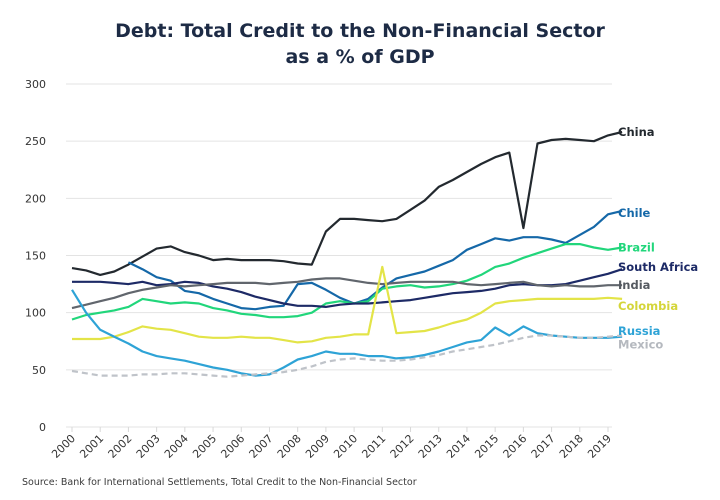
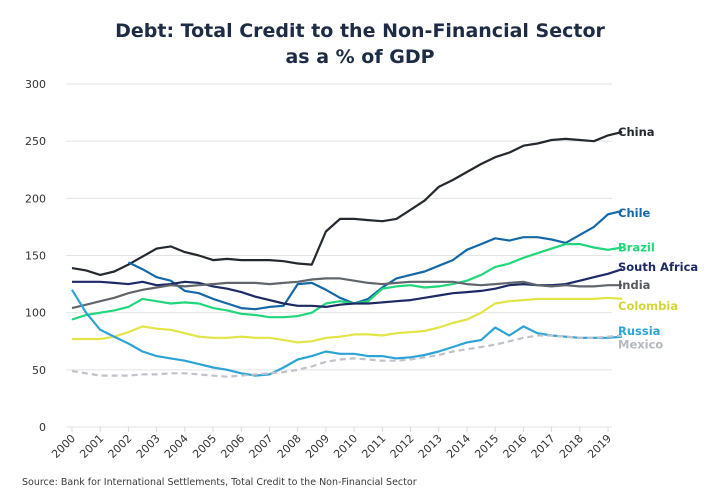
Colombia/2011: 140 -> 80
China/2016: 174 -> 246
